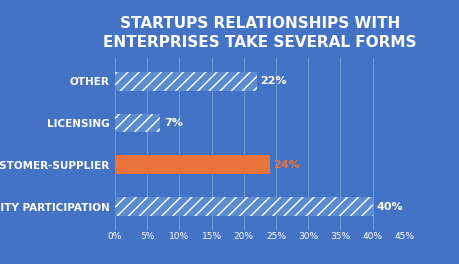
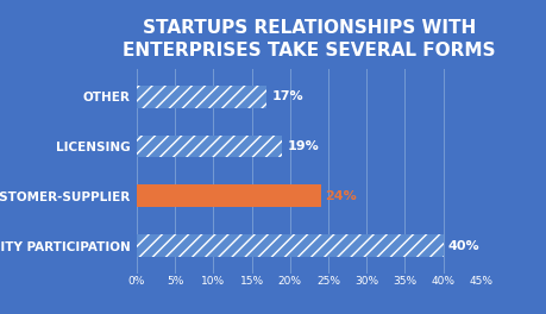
OTHER: 22% -> 17%
LICENSING: 7% -> 19%
